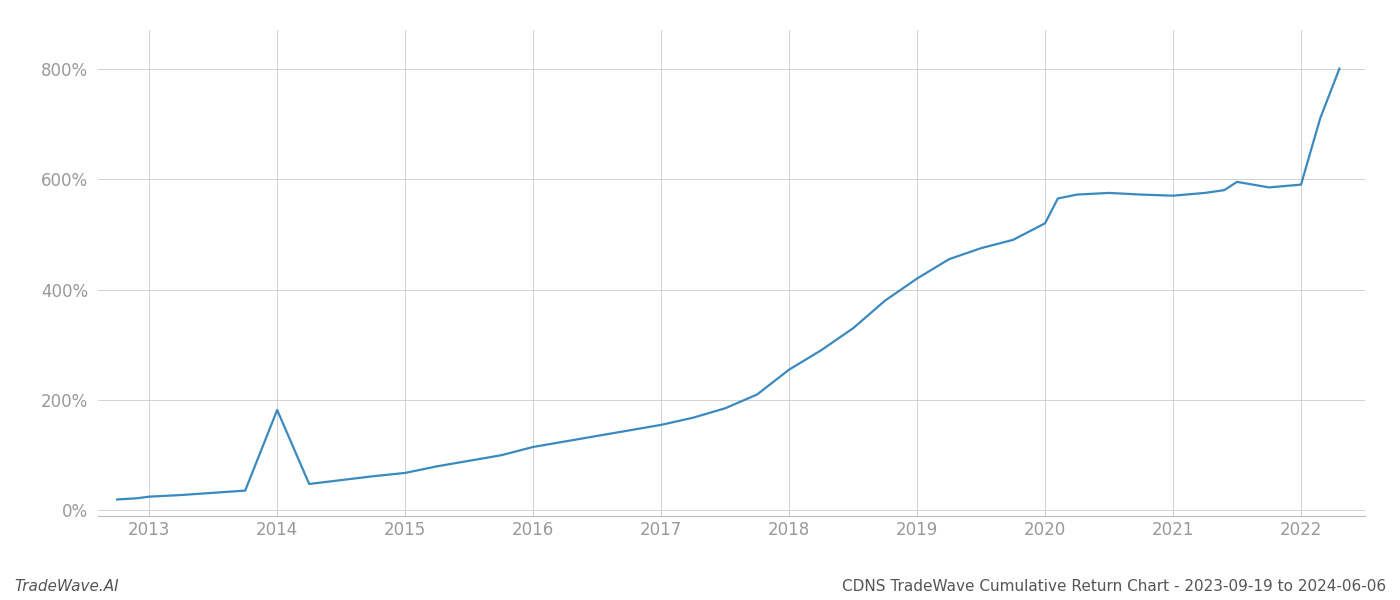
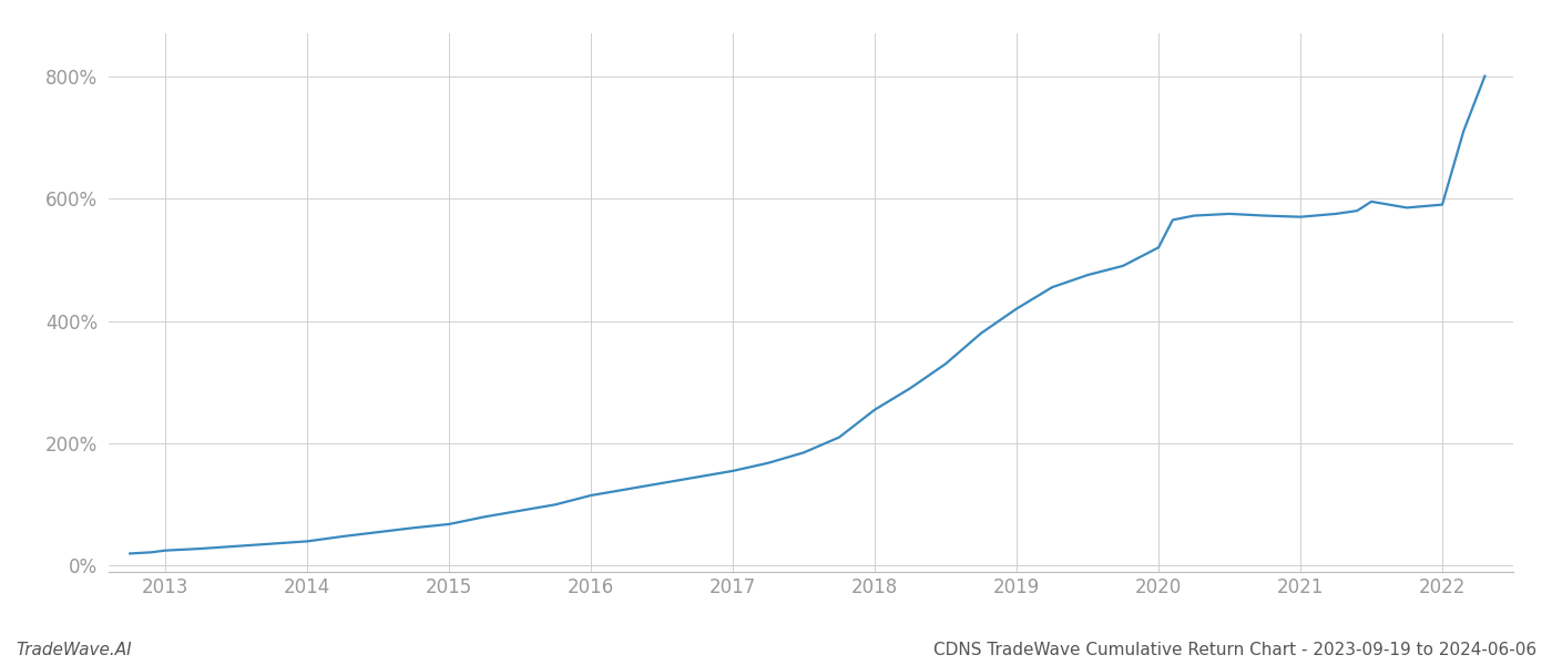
2014: 182% -> 40%
